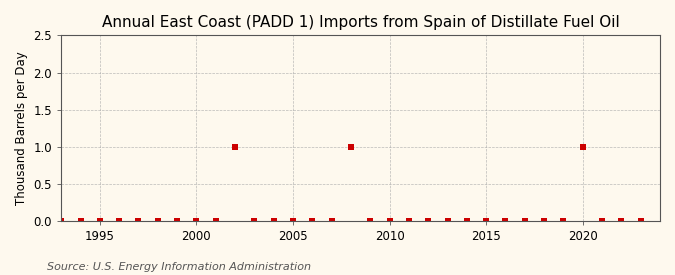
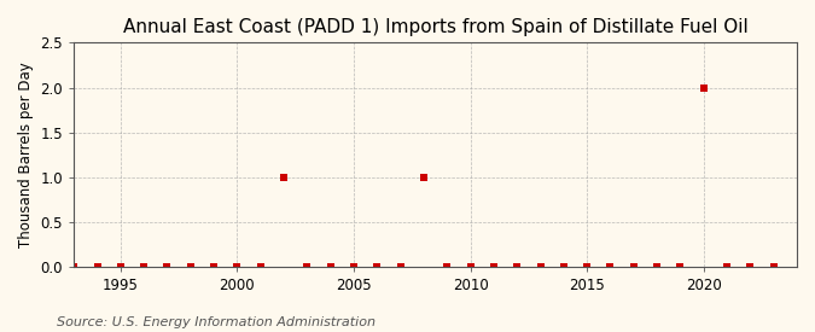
2020: 1 -> 2
